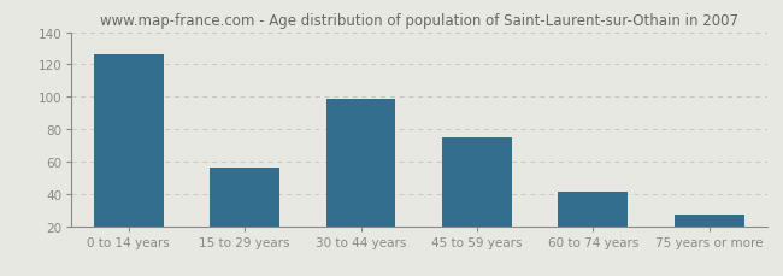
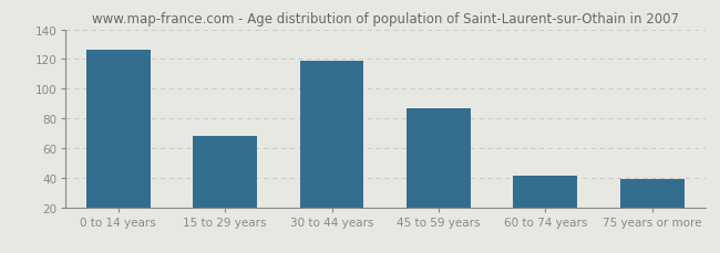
15 to 29 years: 56 -> 68
30 to 44 years: 99 -> 119
45 to 59 years: 75 -> 87
75 years or more: 27 -> 39
